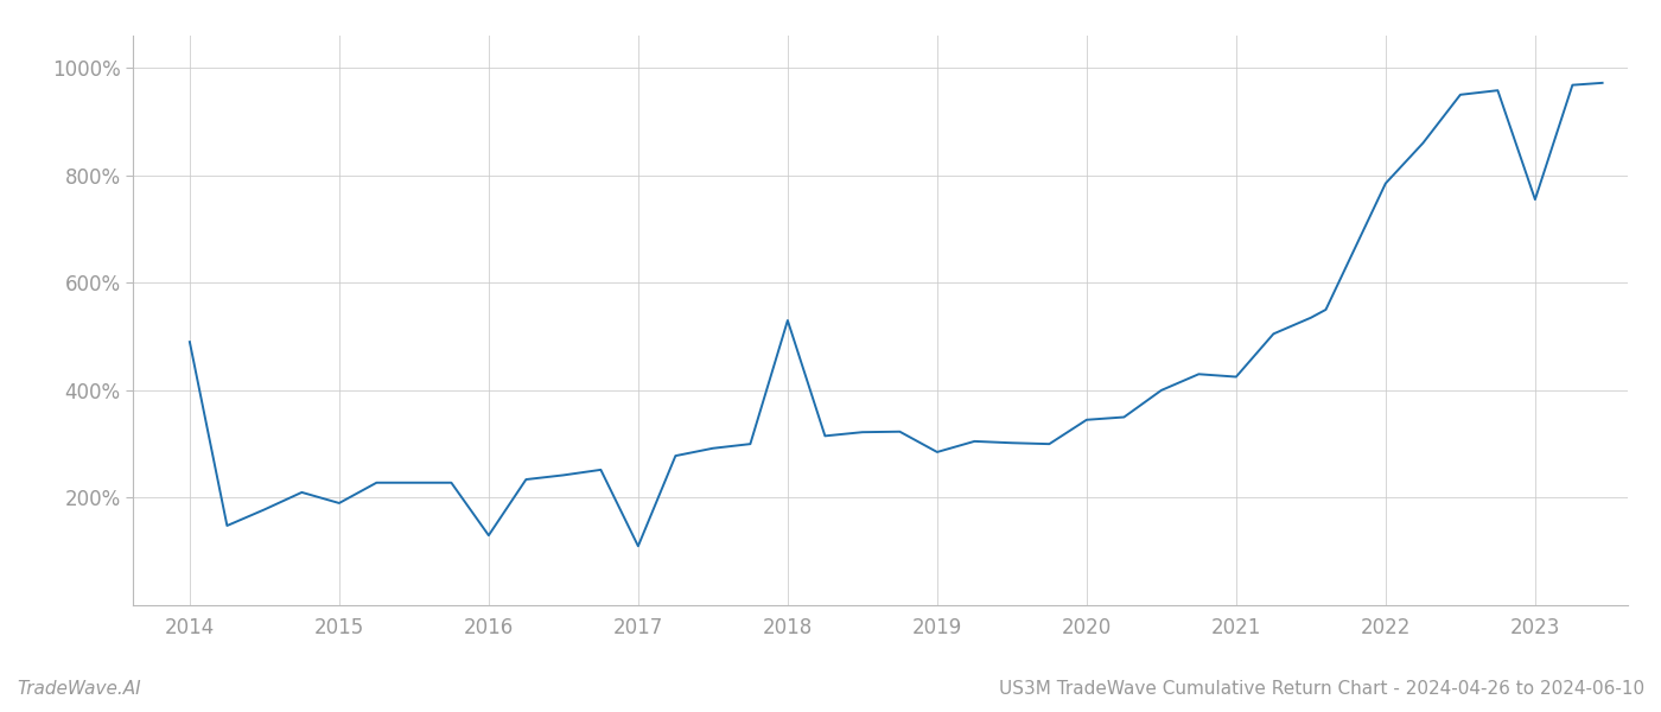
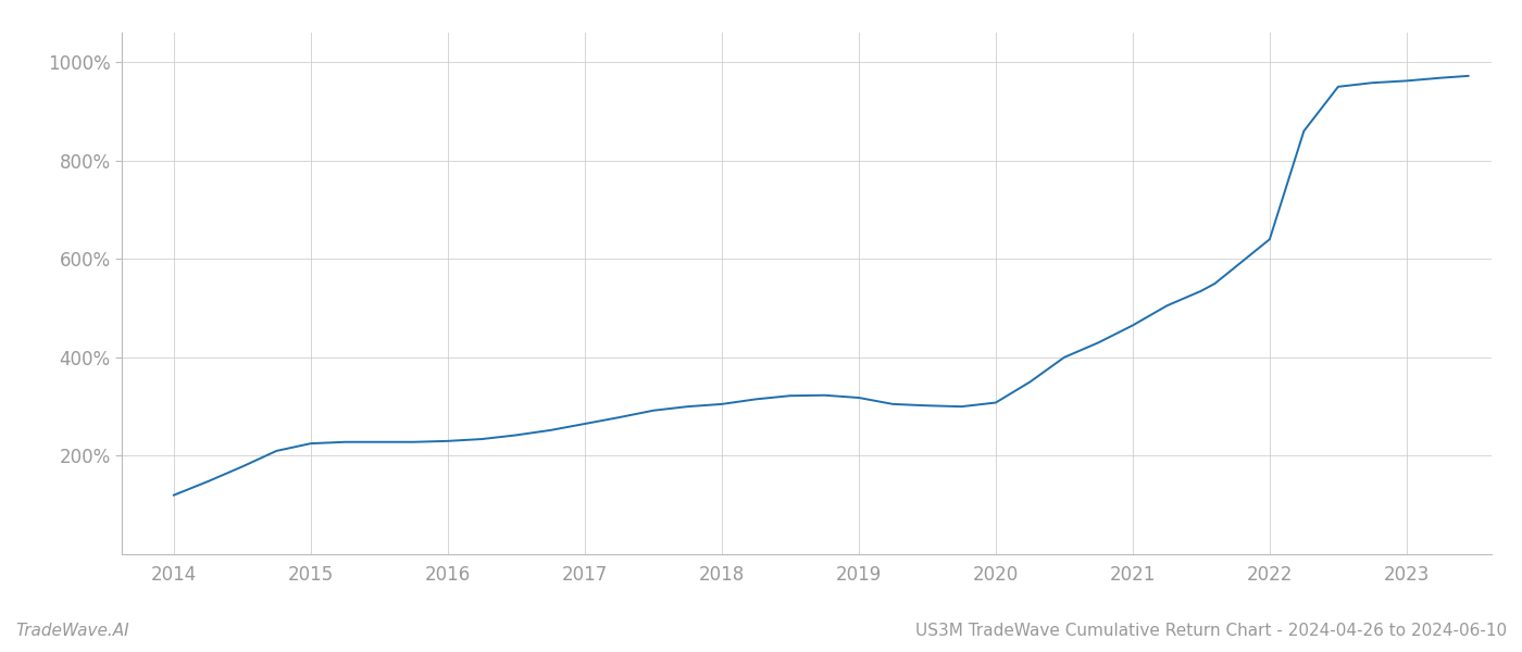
2014: 490% -> 120%
2015: 190% -> 225%
2016: 130% -> 230%
2017: 110% -> 265%
2018: 530% -> 305%
2019: 285% -> 318%
2020: 345% -> 308%
2021: 425% -> 465%
2022: 785% -> 640%
2023: 755% -> 962%
